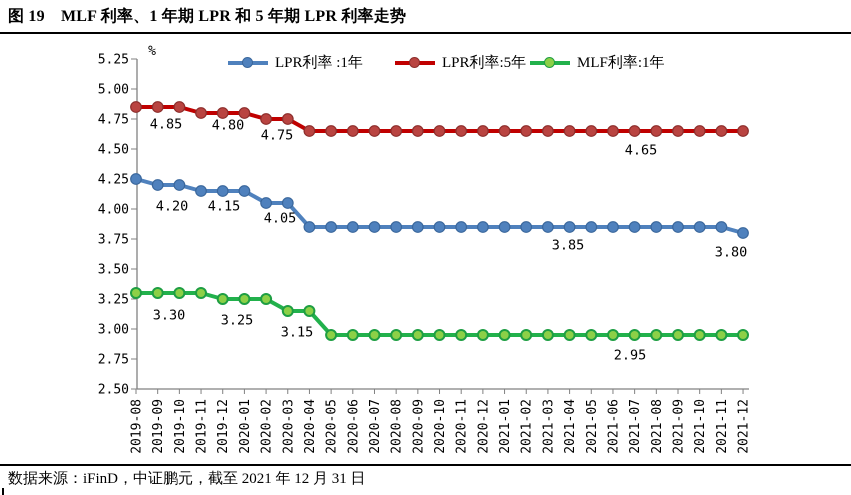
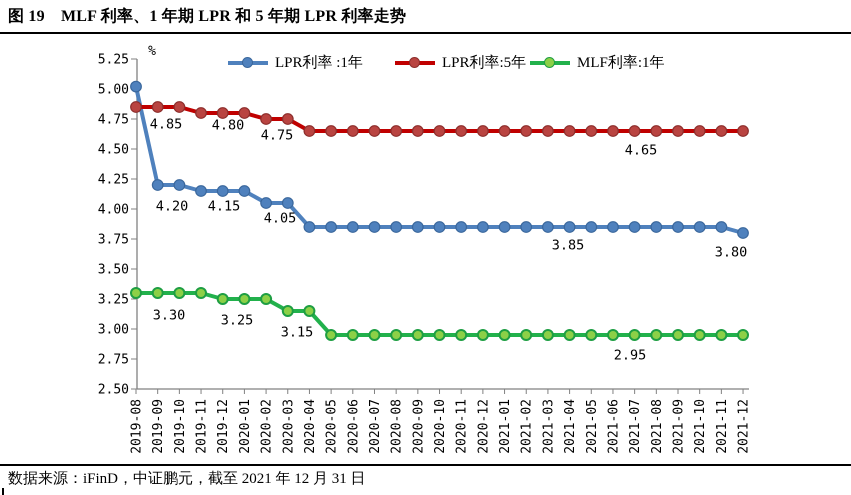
LPR利率 :1年/2019-08: 4.25 -> 5.02
